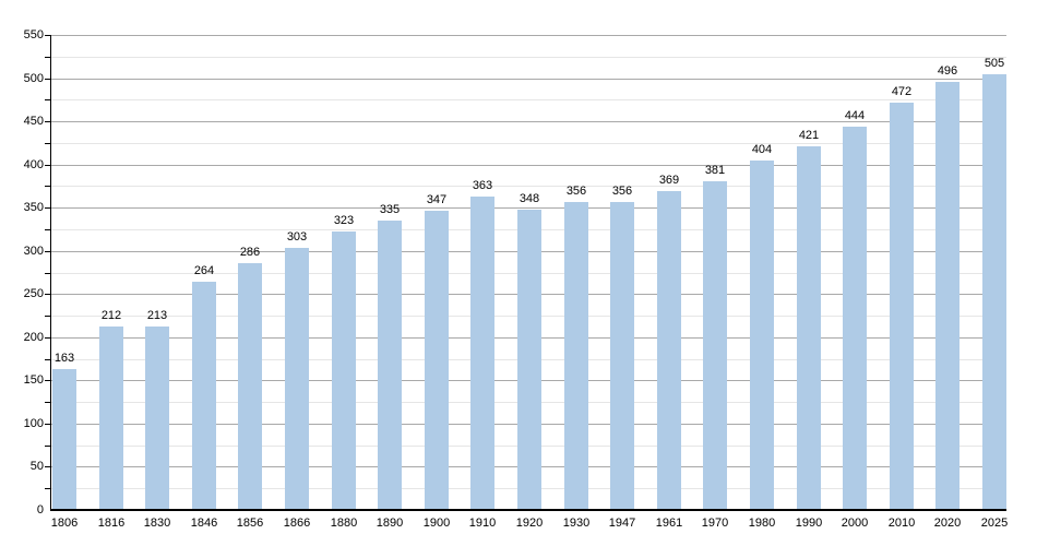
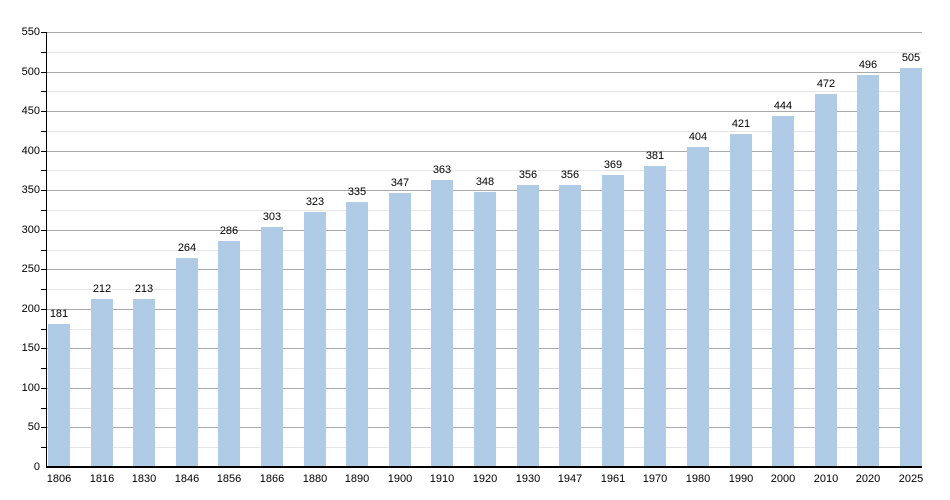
1806: 163 -> 181
